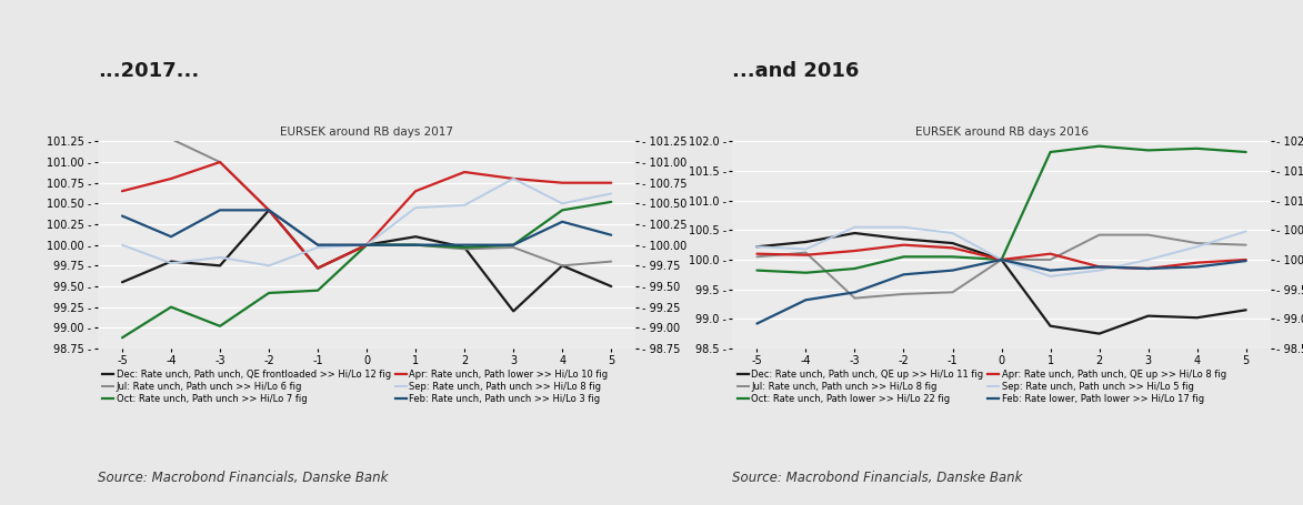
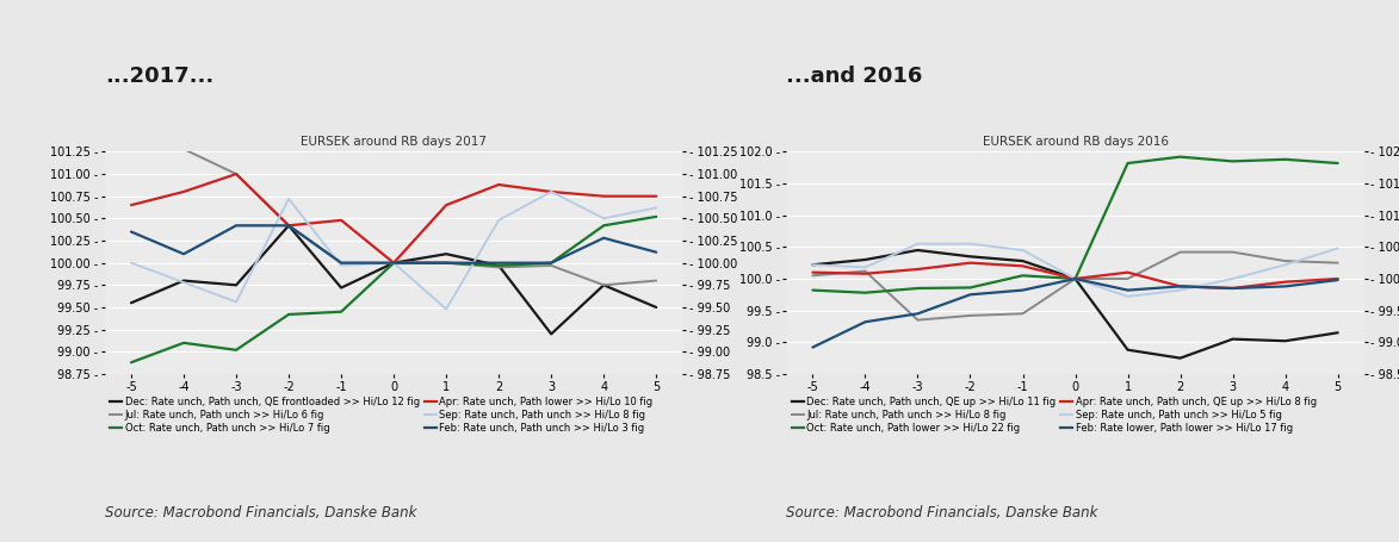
EURSEK around RB days 2017/Oct: Rate unch, Path unch >> Hi/Lo 7 fig/-4: 99.25 - -> 99.10 -
EURSEK around RB days 2017/Sep: Rate unch, Path unch >> Hi/Lo 8 fig/-3: 99.85 - -> 99.56 -
EURSEK around RB days 2017/Sep: Rate unch, Path unch >> Hi/Lo 8 fig/-2: 99.75 - -> 100.72 -
EURSEK around RB days 2017/Apr: Rate unch, Path lower >> Hi/Lo 10 fig/-1: 99.72 - -> 100.48 -
EURSEK around RB days 2017/Sep: Rate unch, Path unch >> Hi/Lo 8 fig/1: 100.45 - -> 99.48 -
EURSEK around RB days 2016/Oct: Rate unch, Path lower >> Hi/Lo 22 fig/-2: 100.05 - -> 99.86 -
